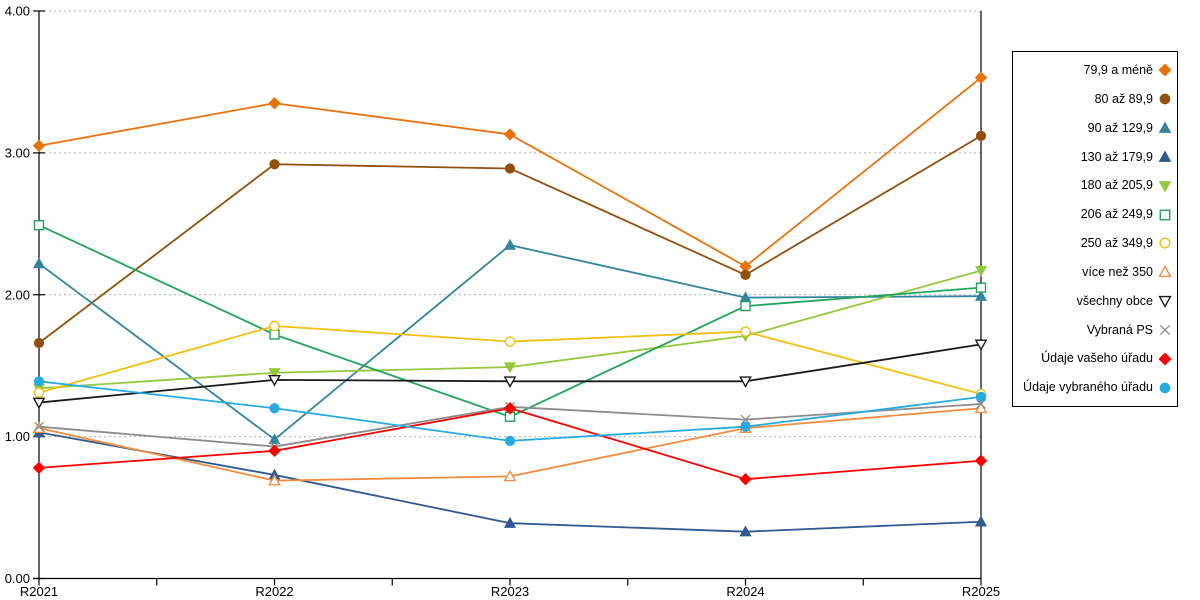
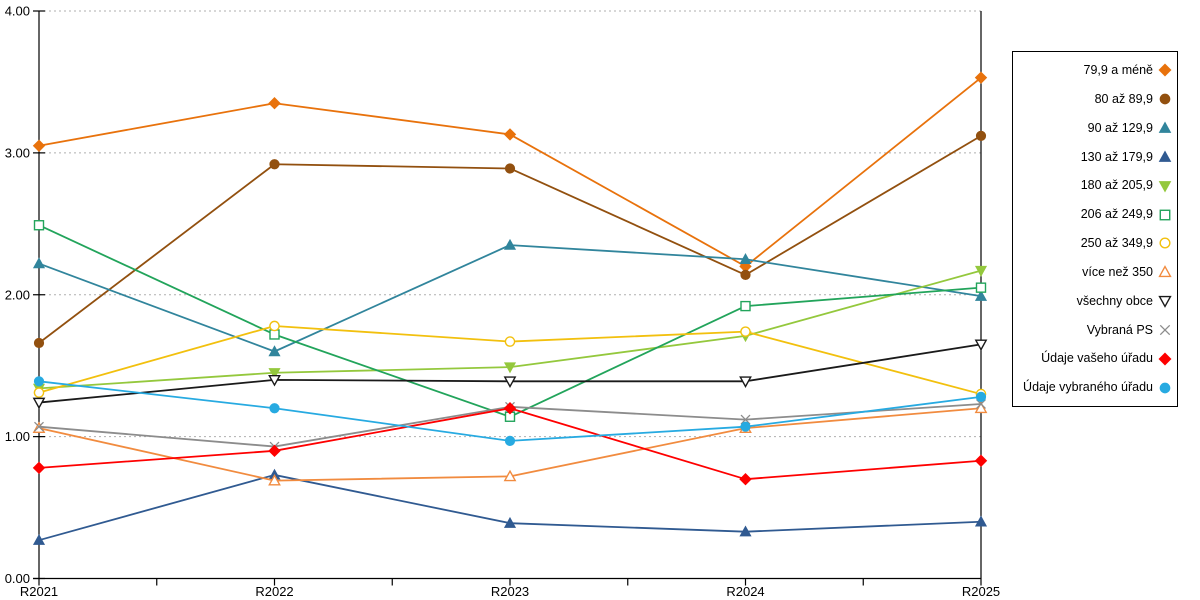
130 až 179,9/R2021: 1.03 -> 0.27
90 až 129,9/R2022: 0.98 -> 1.60
90 až 129,9/R2024: 1.98 -> 2.25
